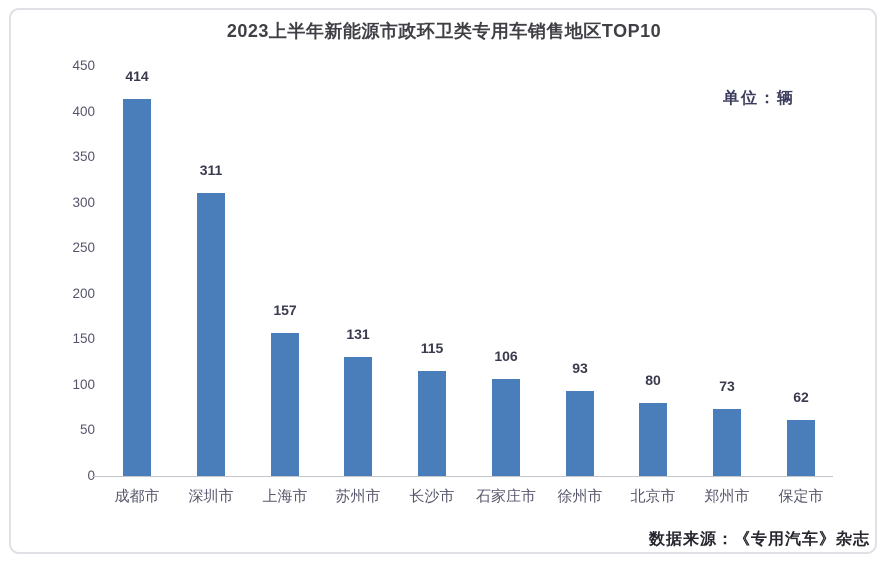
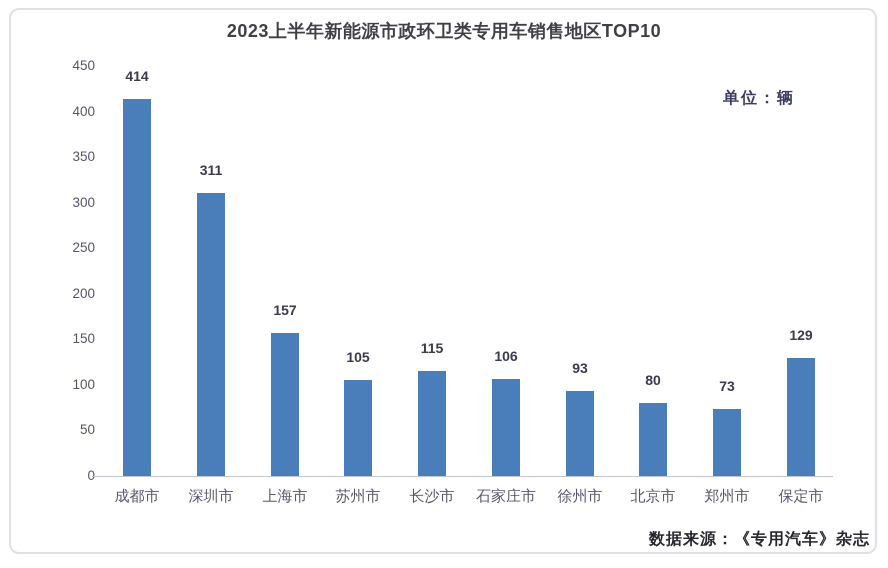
苏州市: 131 -> 105
保定市: 62 -> 129
